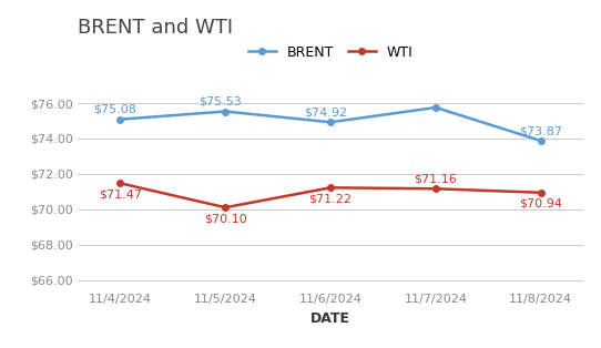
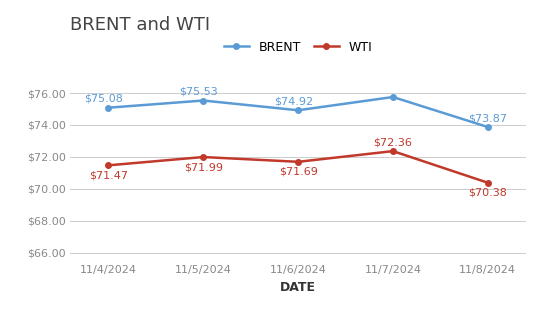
WTI/11/5/2024: $70.10 -> $71.99
WTI/11/6/2024: $71.22 -> $71.69
WTI/11/7/2024: $71.16 -> $72.36
WTI/11/8/2024: $70.94 -> $70.38
